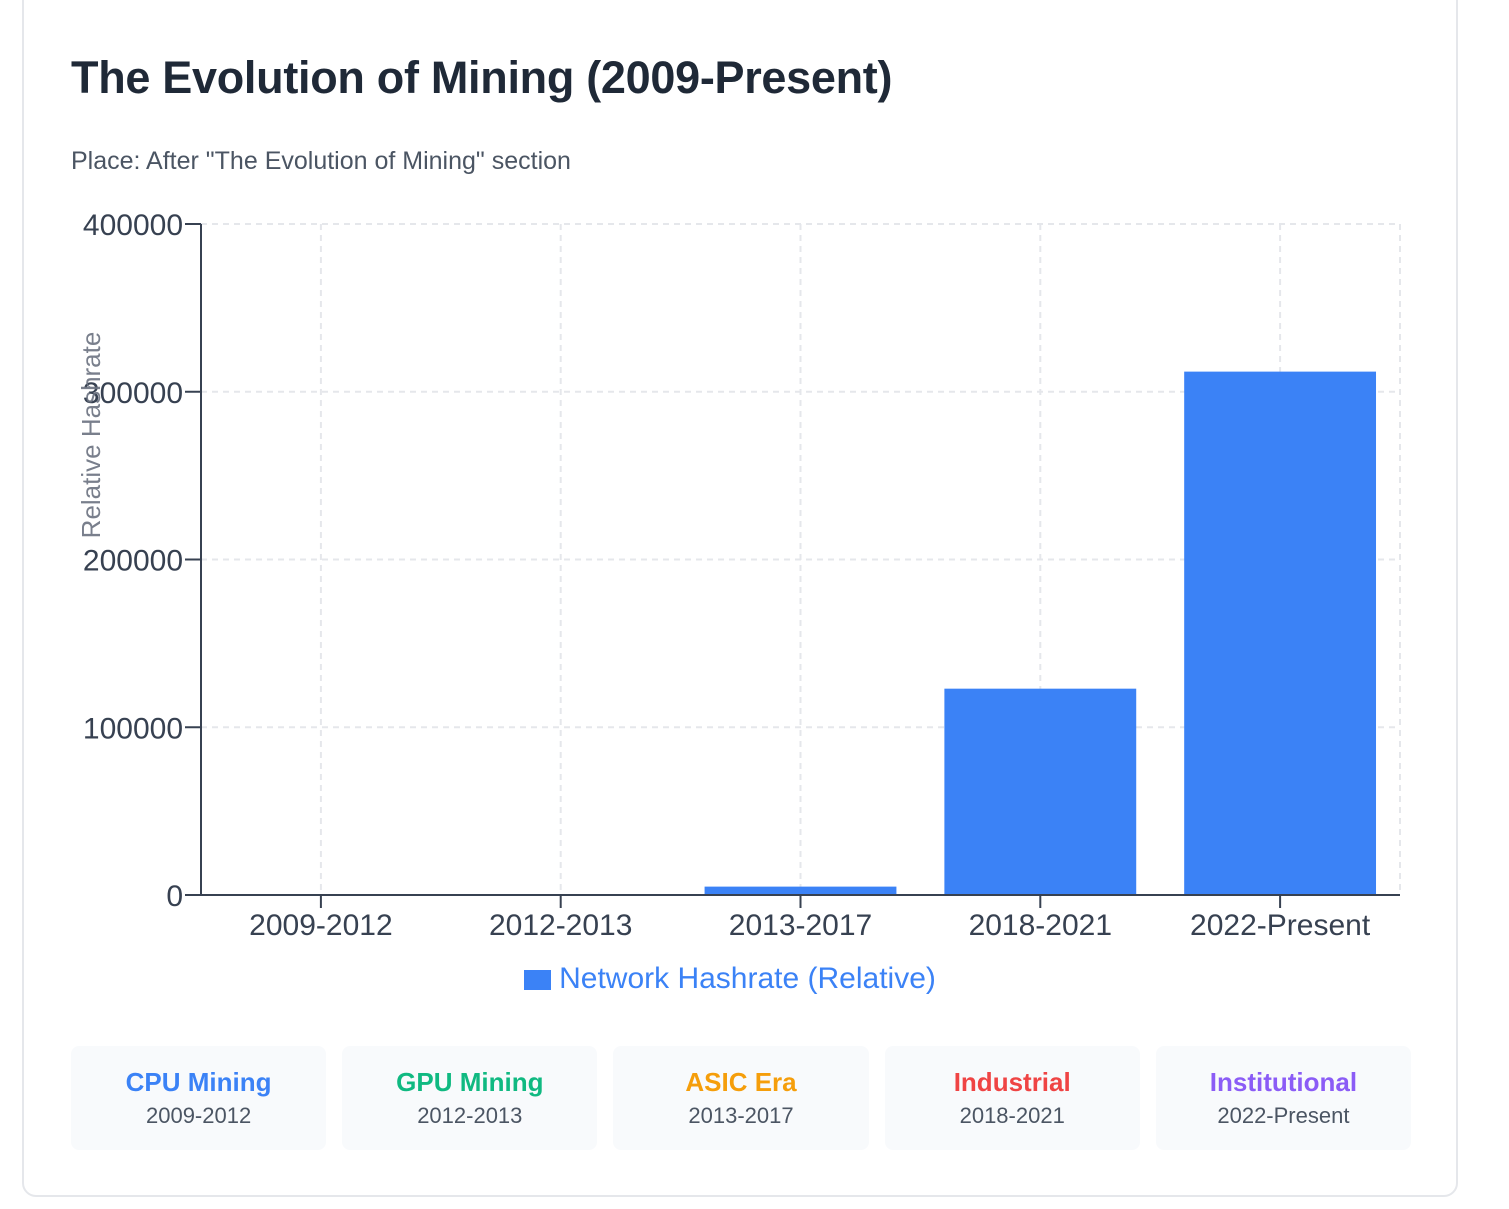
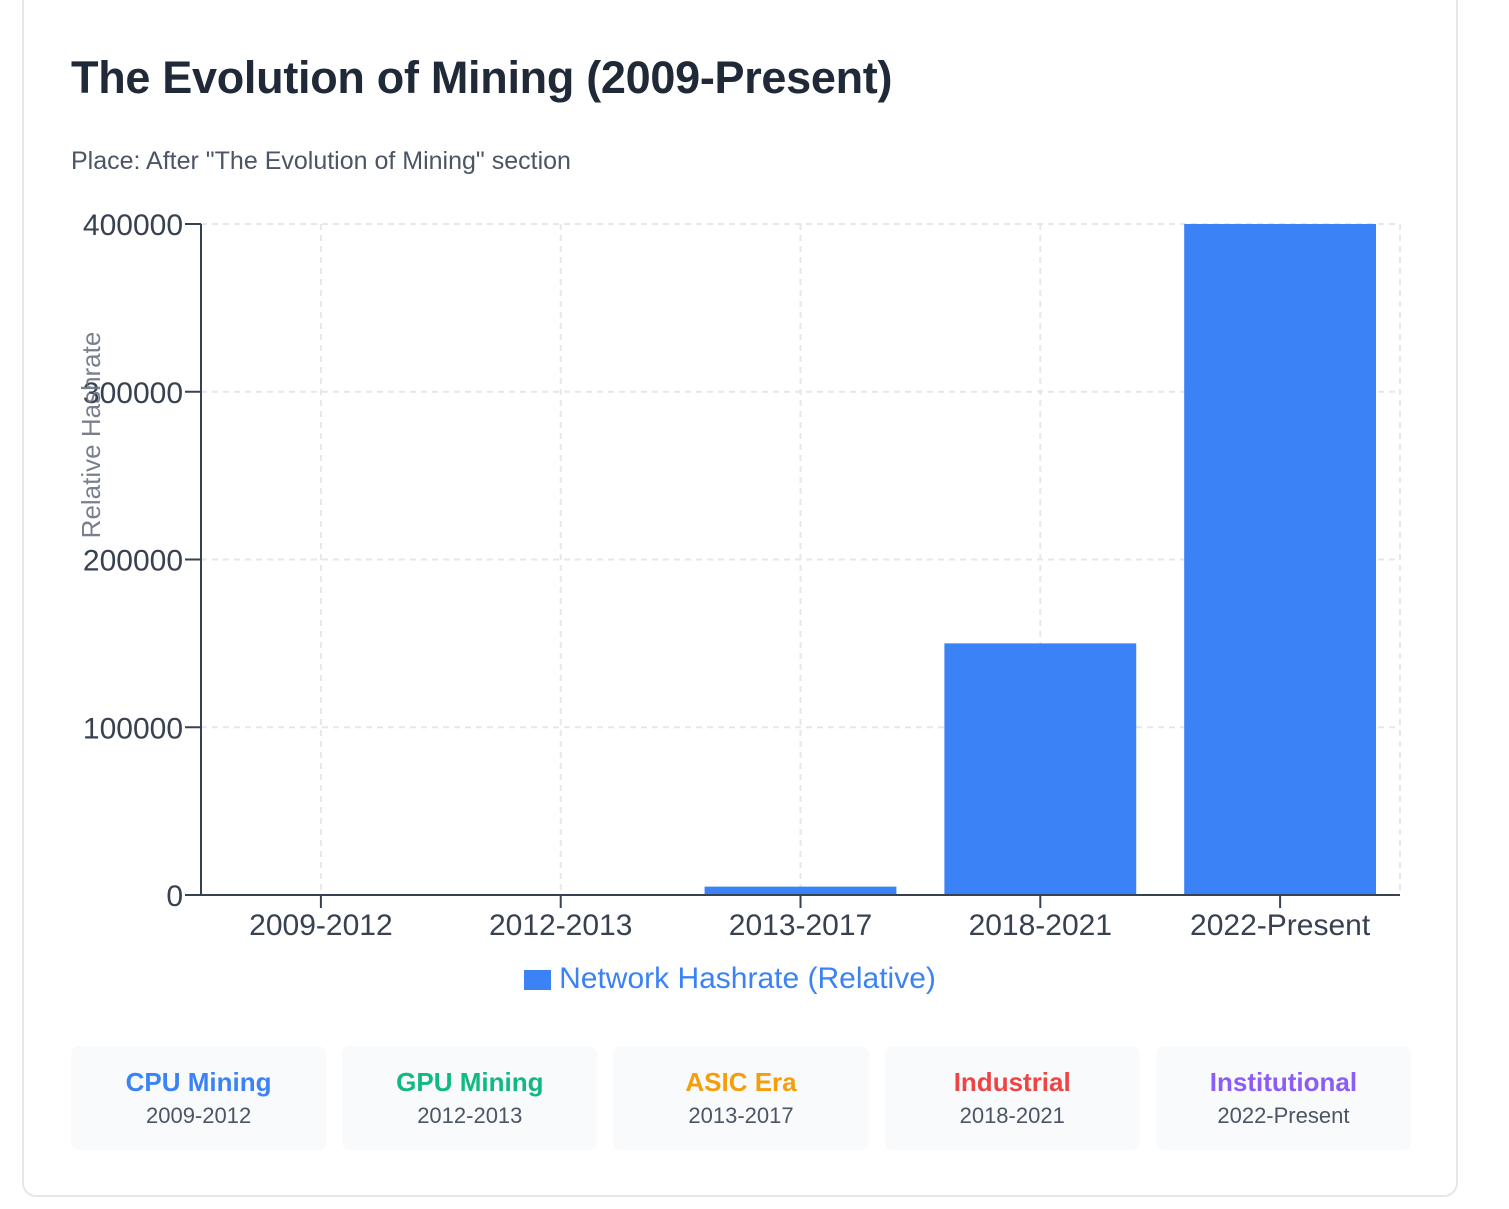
2018-2021: 123000 -> 150000
2022-Present: 312000 -> 400000
